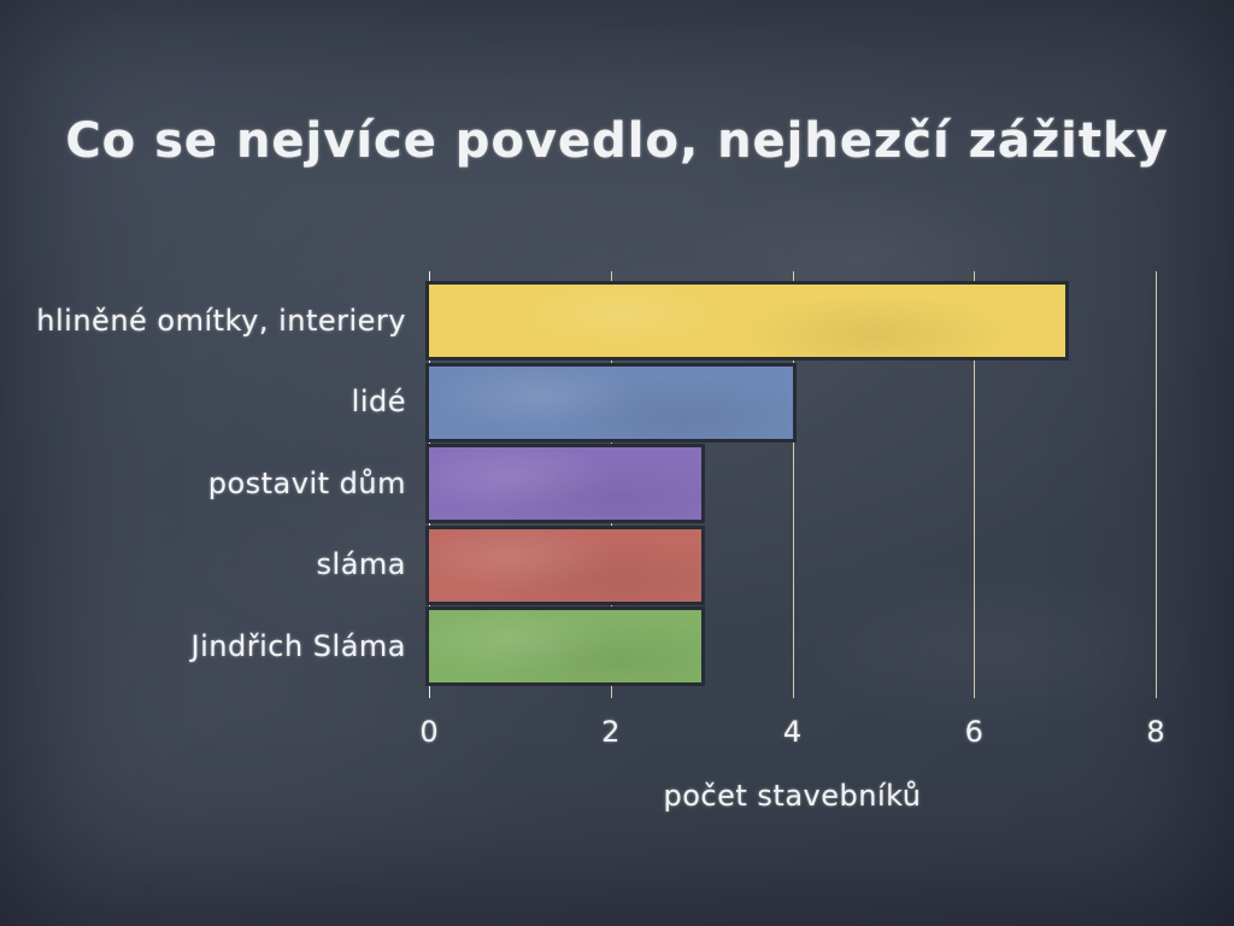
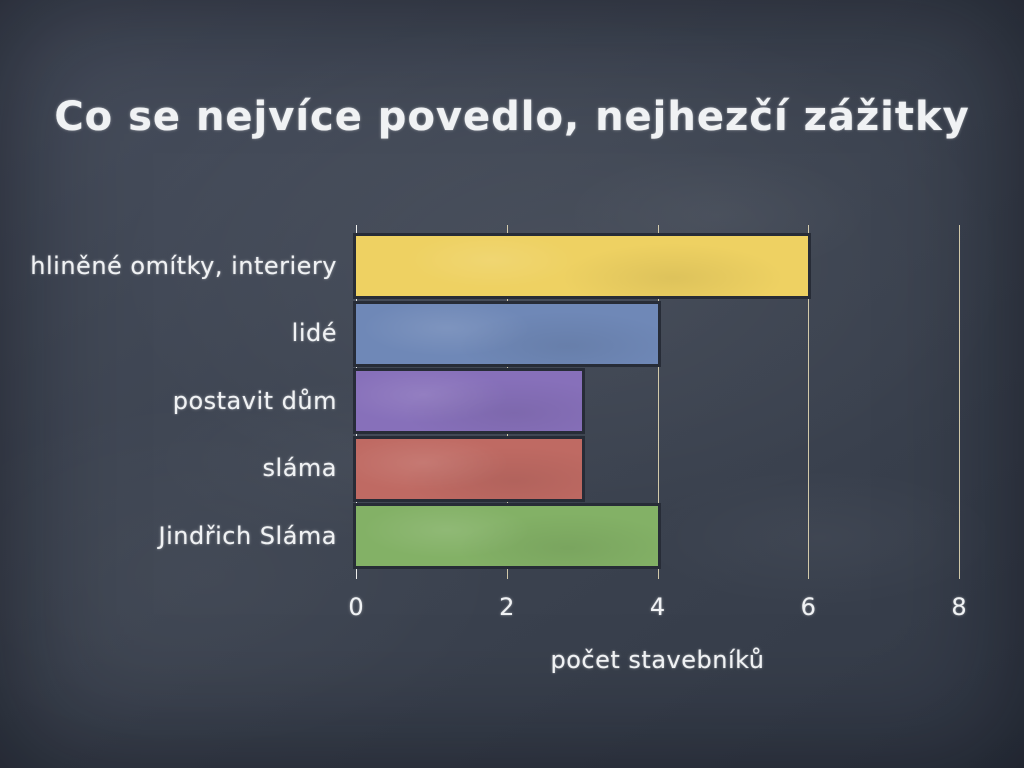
hliněné omítky, interiery: 7 -> 6
Jindřich Sláma: 3 -> 4
